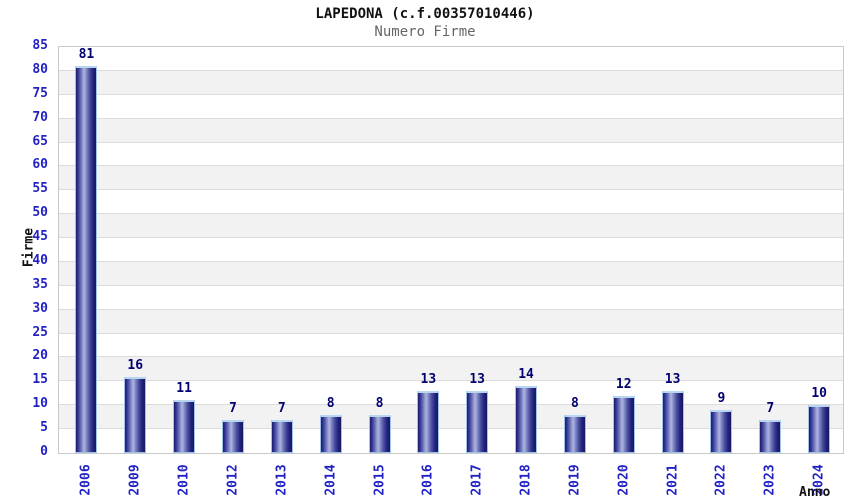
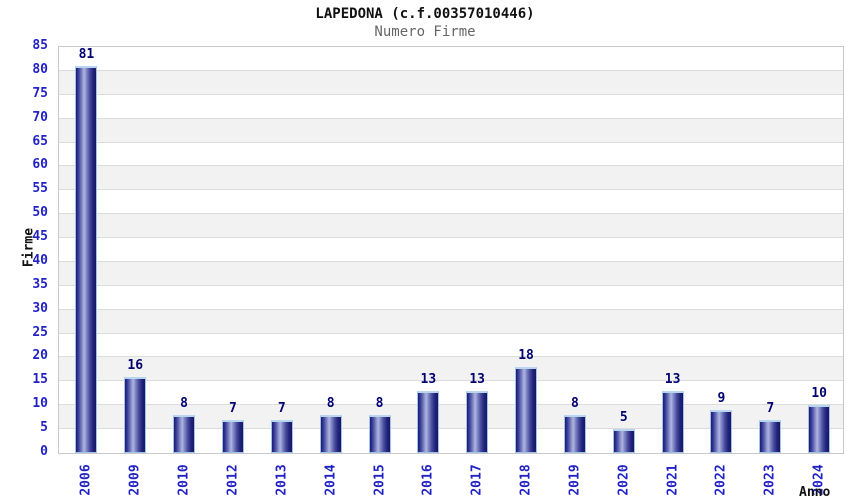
2010: 11 -> 8
2018: 14 -> 18
2020: 12 -> 5
